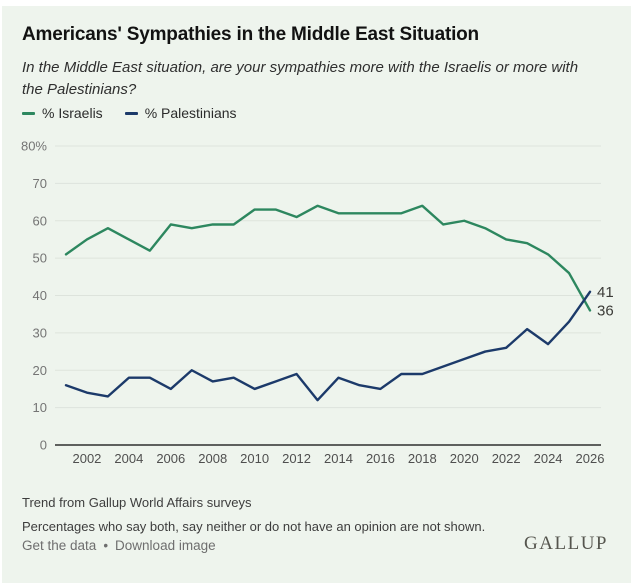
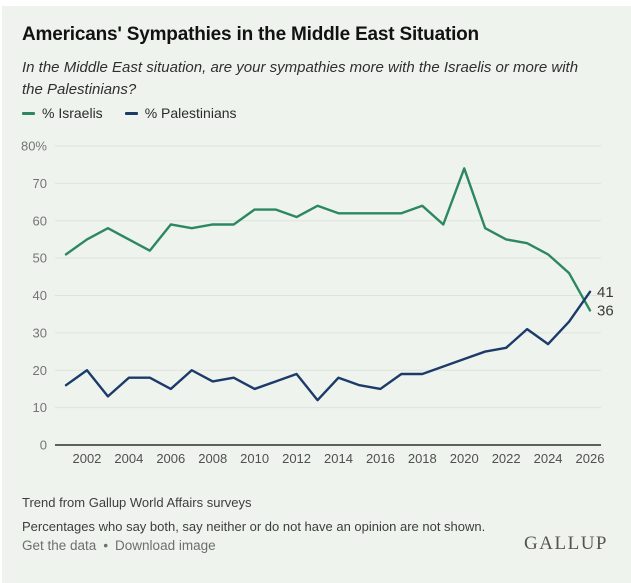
% Palestinians/2002: 14% -> 20%
% Israelis/2020: 60% -> 74%
